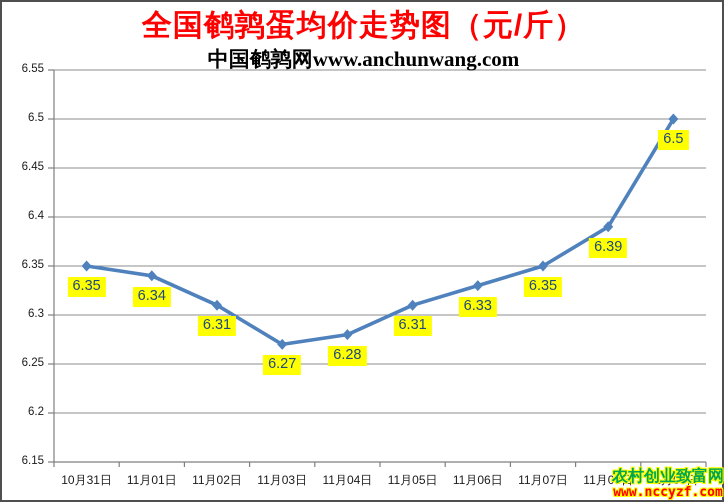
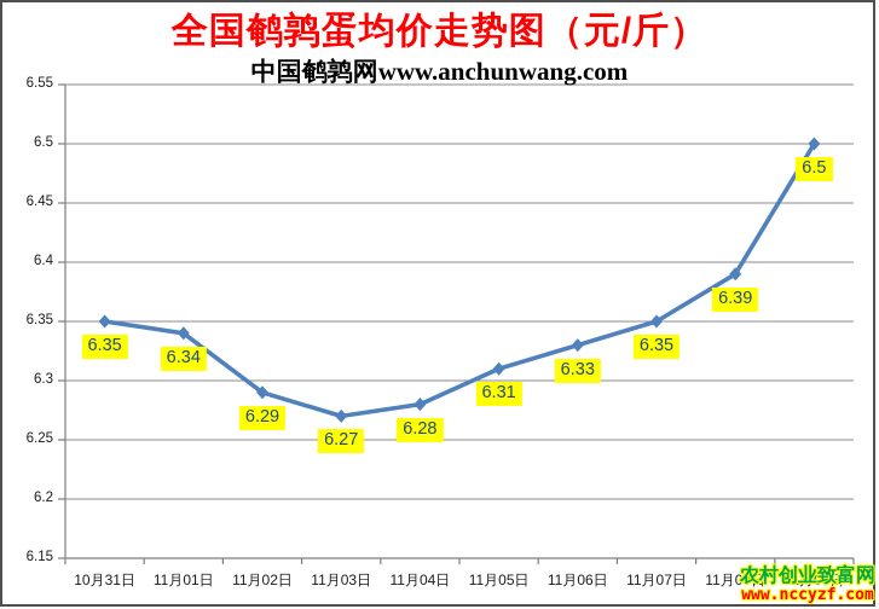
11月02日: 6.31 -> 6.29
